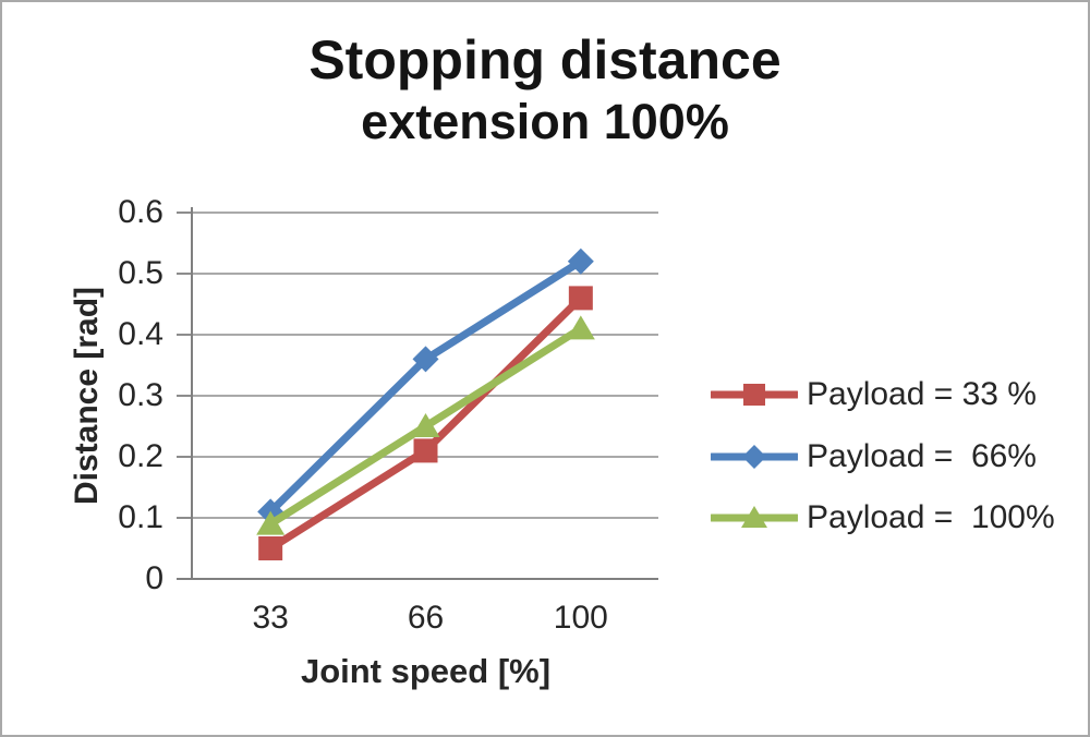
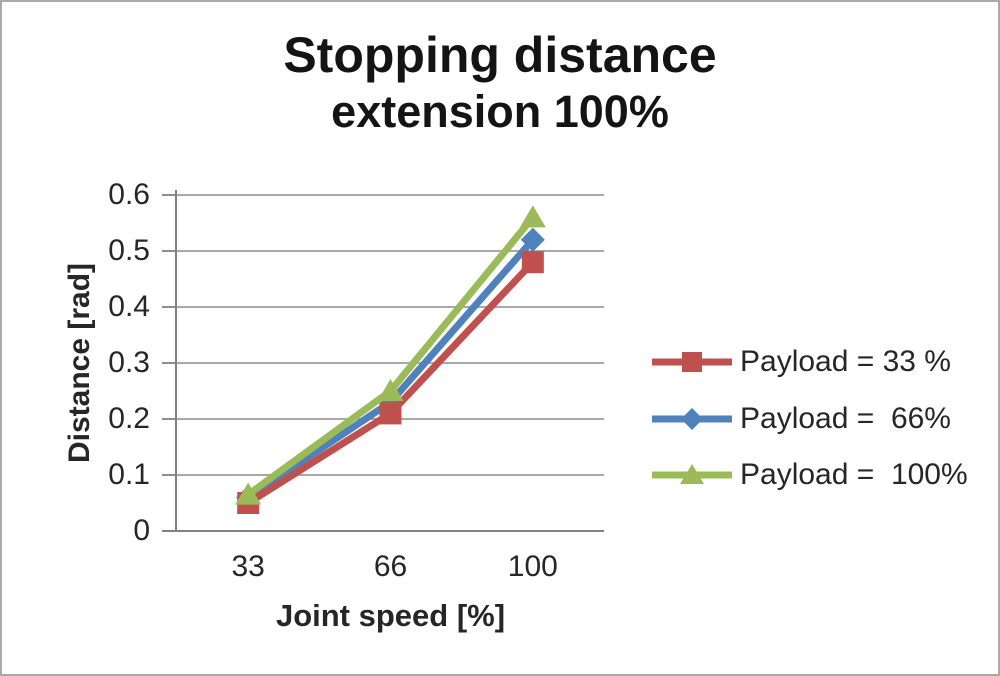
Payload = 66%/33: 0.11 -> 0.06
Payload = 100%/33: 0.09 -> 0.07
Payload = 66%/66: 0.36 -> 0.23
Payload = 33 %/100: 0.46 -> 0.48
Payload = 100%/100: 0.41 -> 0.56
